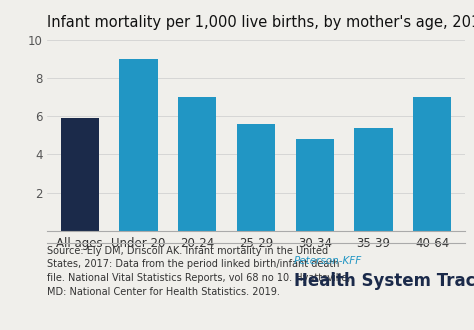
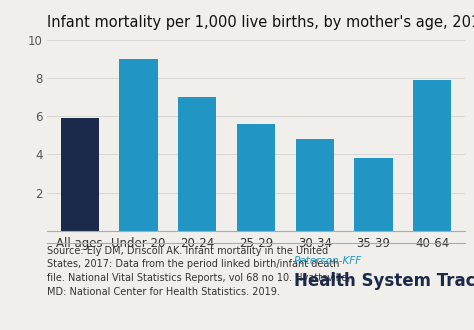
35-39: 5.4 -> 3.8
40-64: 7.0 -> 7.9
